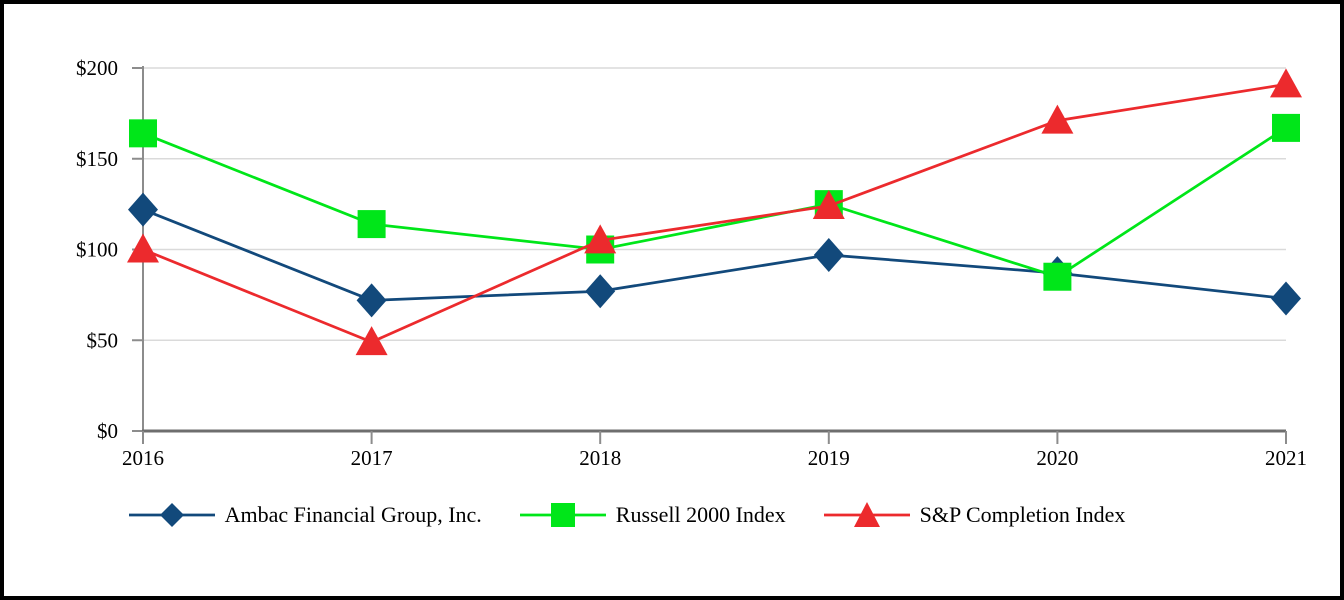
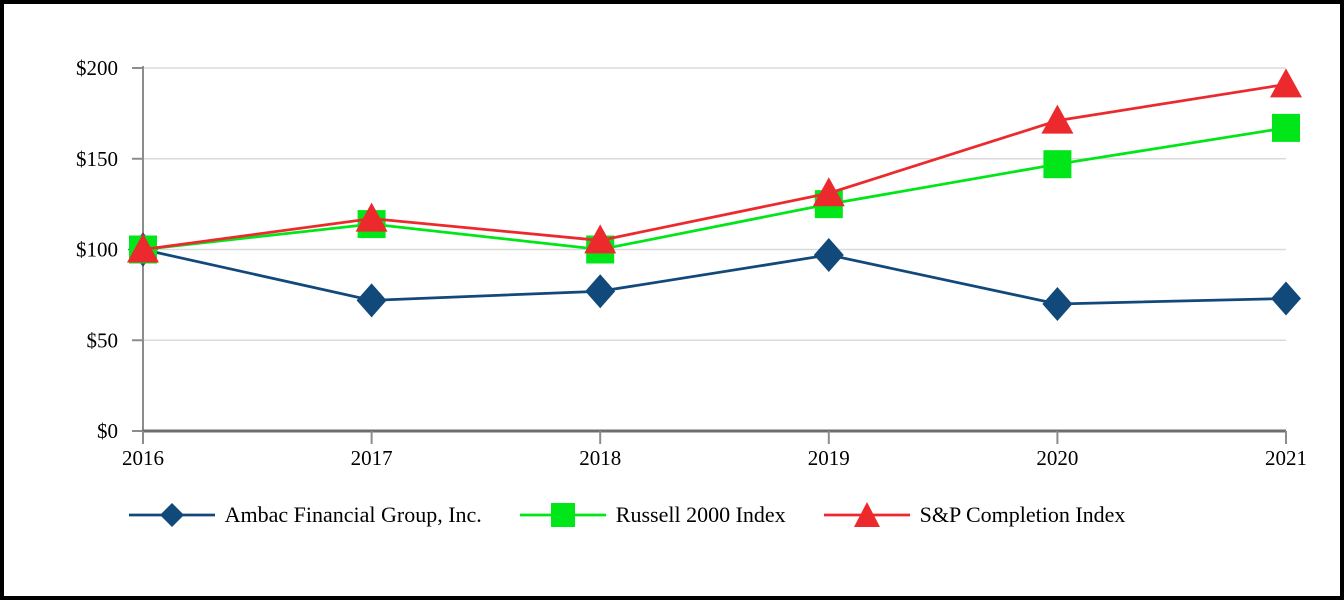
Ambac Financial Group, Inc./2016: $122 -> $100
Russell 2000 Index/2016: $164 -> $100
S&P Completion Index/2017: $49 -> $117
S&P Completion Index/2019: $124 -> $131
Ambac Financial Group, Inc./2020: $87 -> $70
Russell 2000 Index/2020: $85 -> $147
